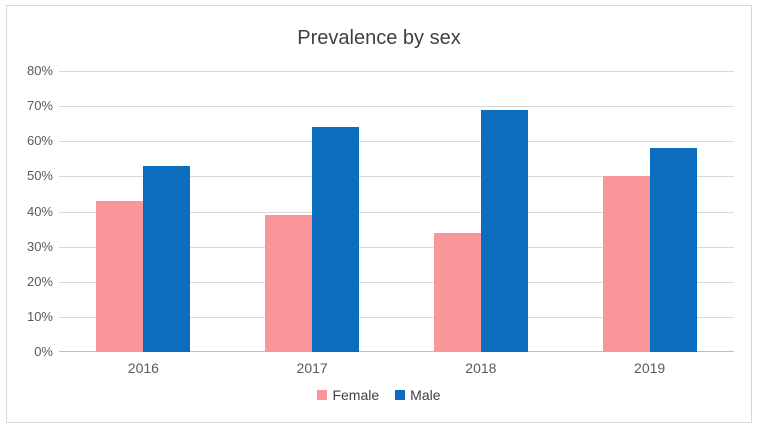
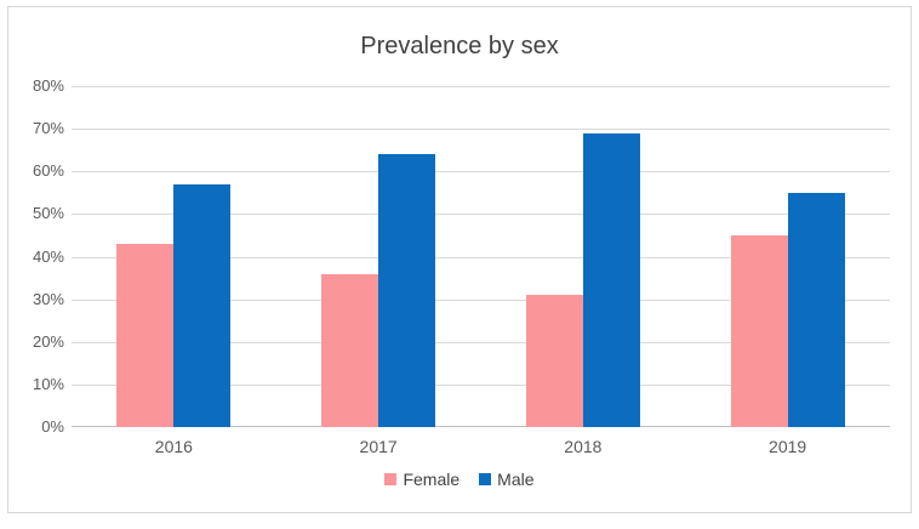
Male/2016: 53% -> 57%
Female/2017: 39% -> 36%
Female/2018: 34% -> 31%
Female/2019: 50% -> 45%
Male/2019: 58% -> 55%
